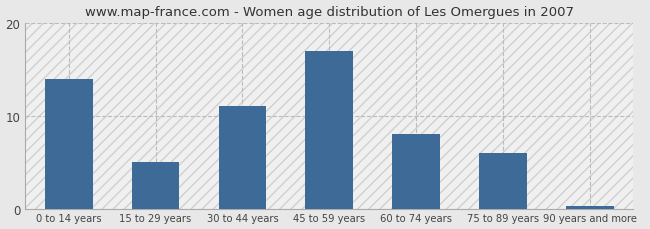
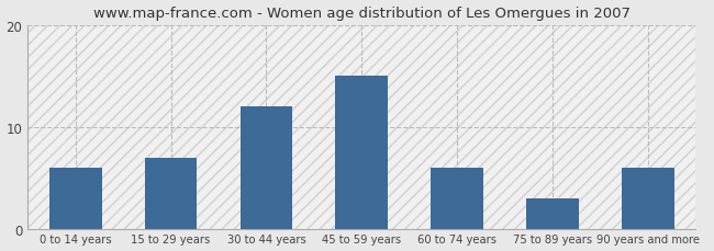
0 to 14 years: 14.0 -> 6.0
15 to 29 years: 5.0 -> 7.0
30 to 44 years: 11.0 -> 12.0
45 to 59 years: 17.0 -> 15.0
60 to 74 years: 8.0 -> 6.0
75 to 89 years: 6.0 -> 3.0
90 years and more: 0.3 -> 6.0
